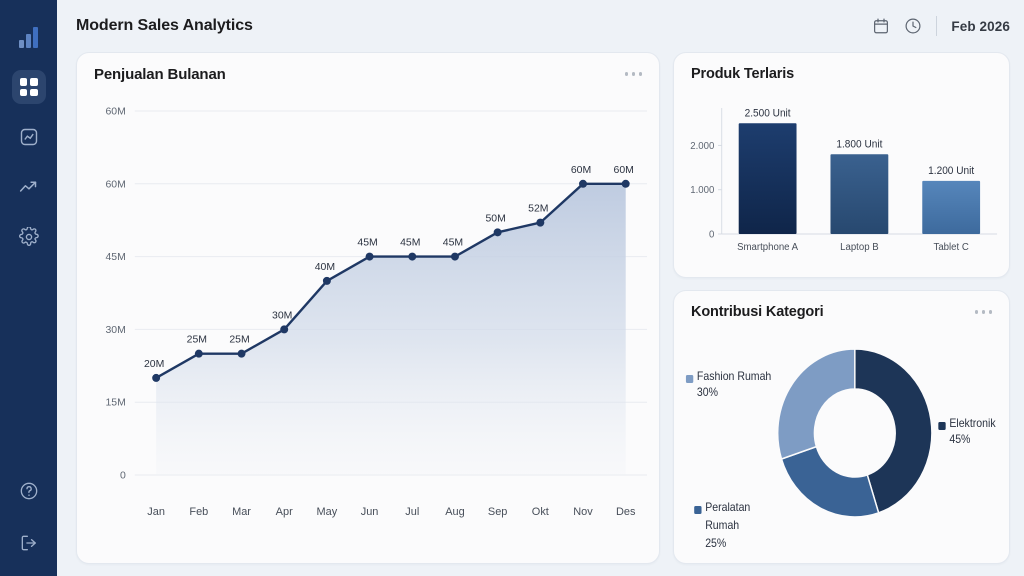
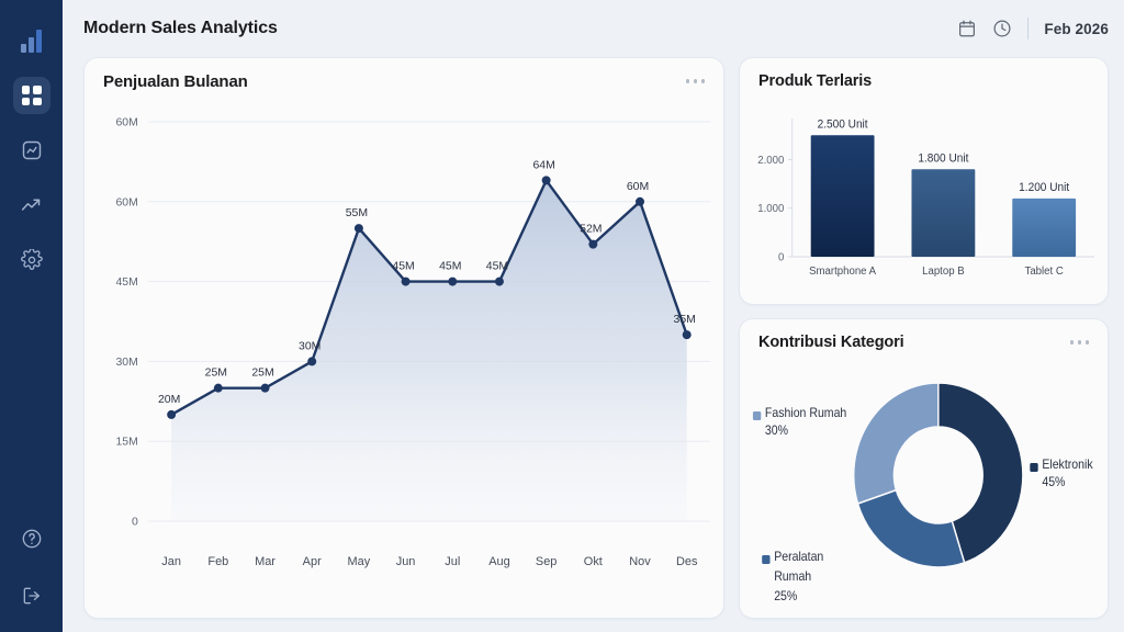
Penjualan Bulanan/May: 40M -> 55M
Penjualan Bulanan/Sep: 50M -> 64M
Penjualan Bulanan/Des: 60M -> 35M
